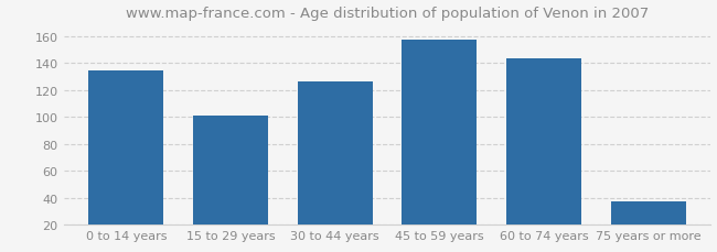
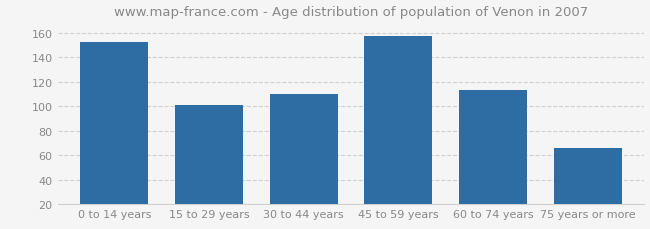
0 to 14 years: 134 -> 152
30 to 44 years: 126 -> 110
60 to 74 years: 143 -> 113
75 years or more: 37 -> 66
